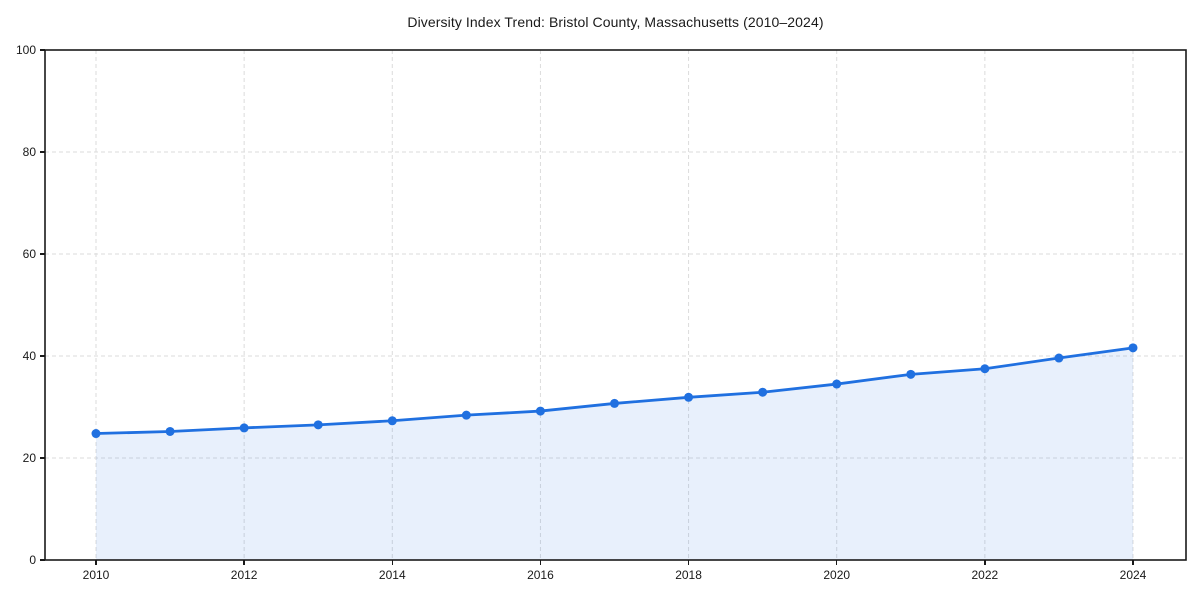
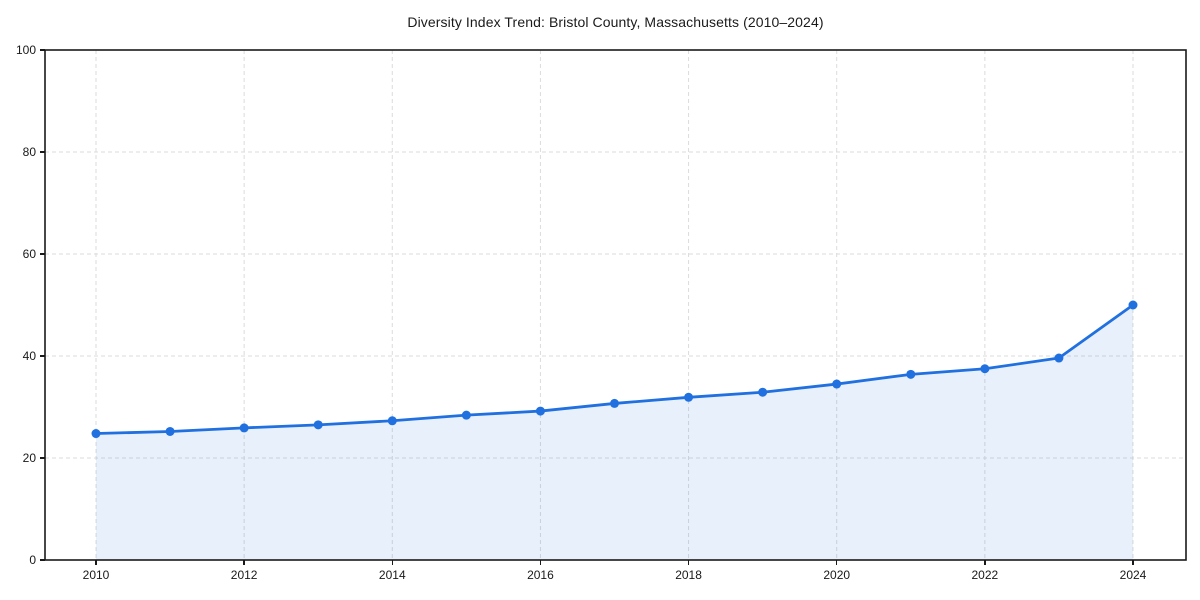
2024: 42 -> 50
